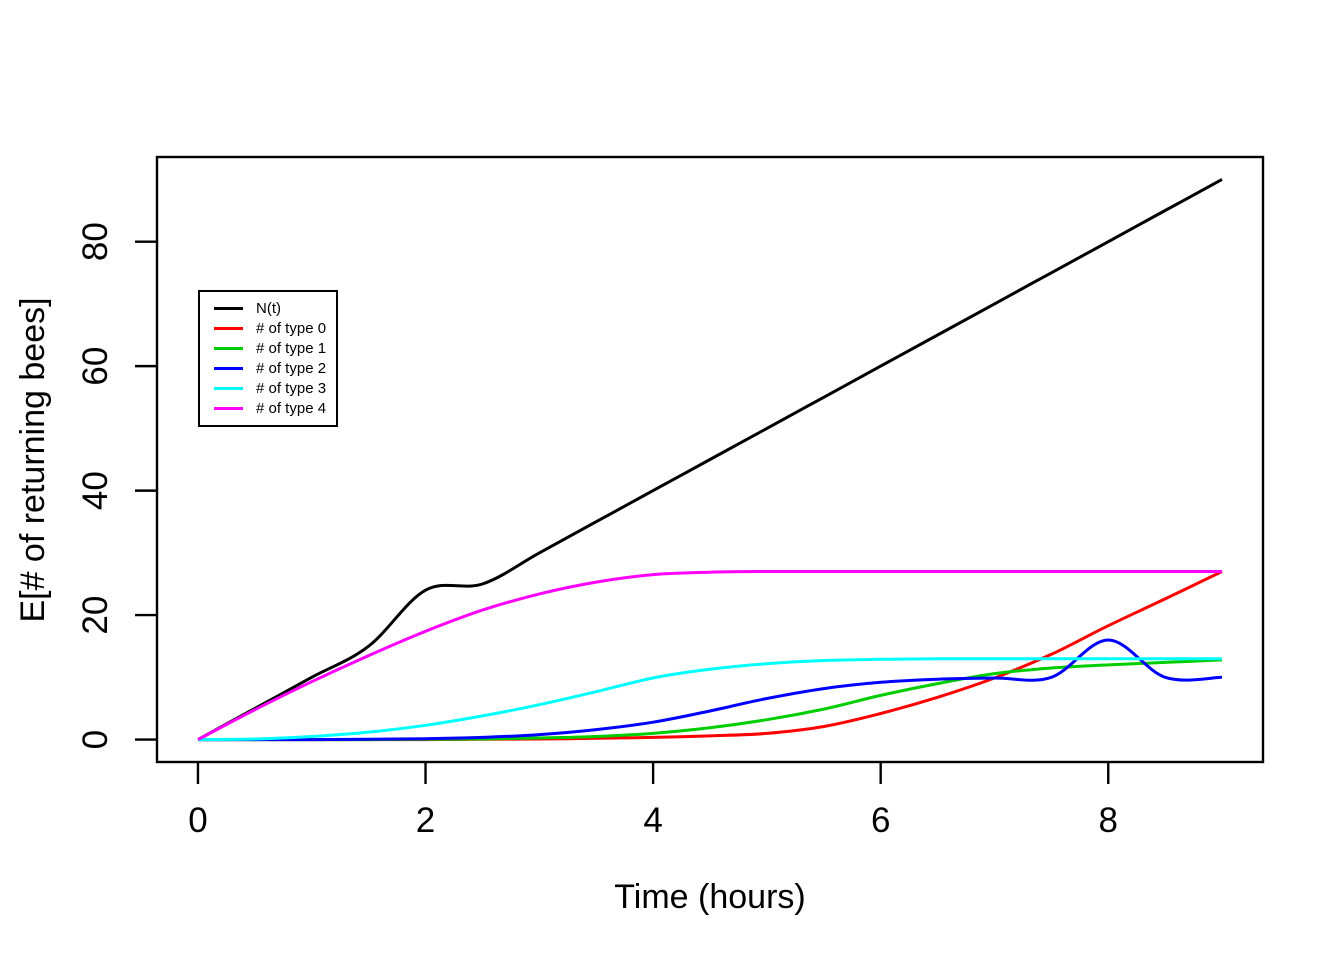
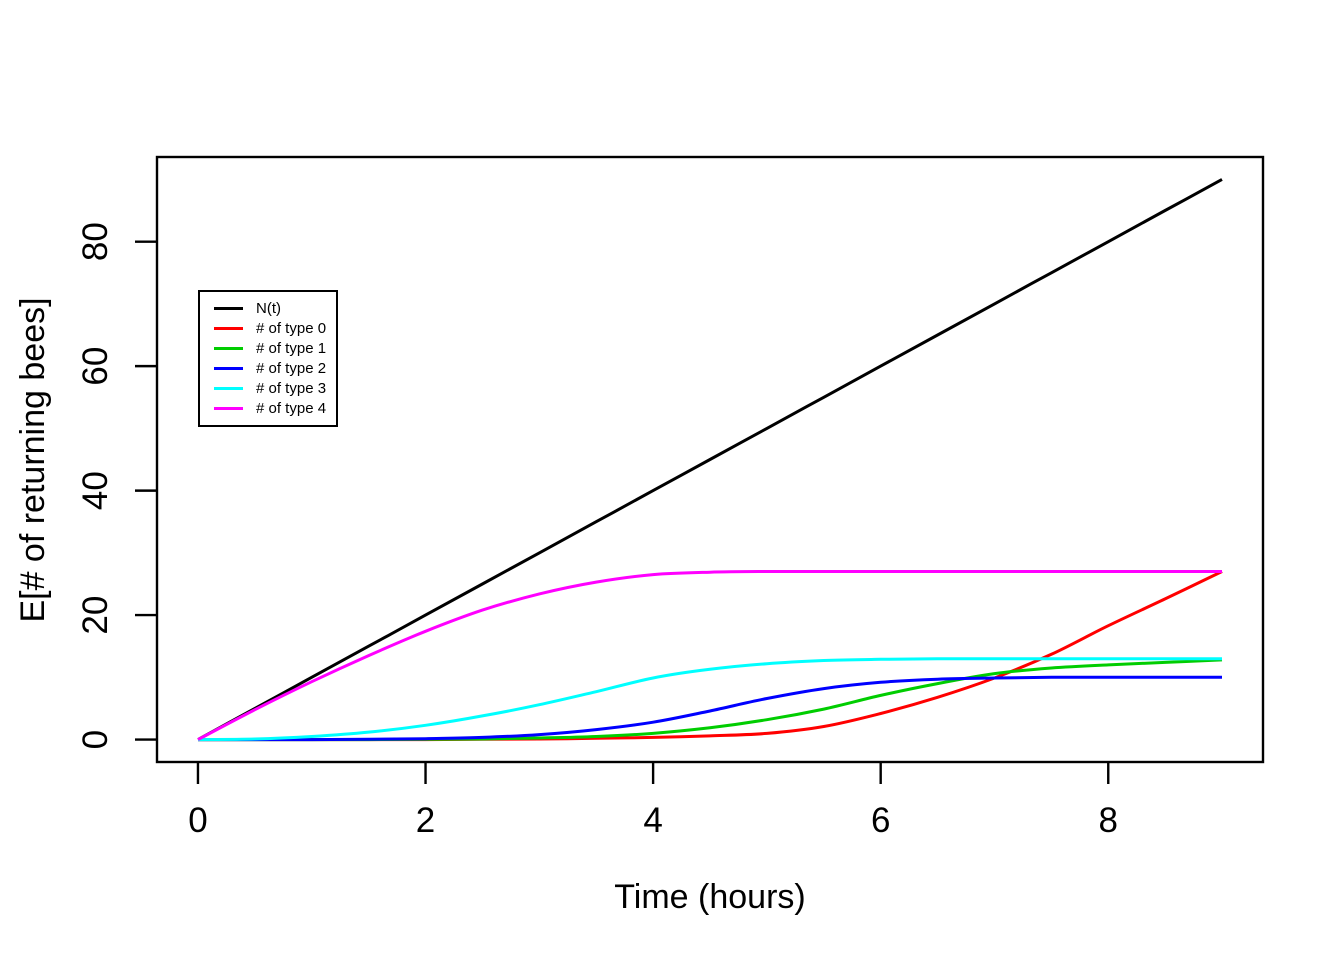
N(t)/2: 24 -> 20
# of type 2/8: 16 -> 10
